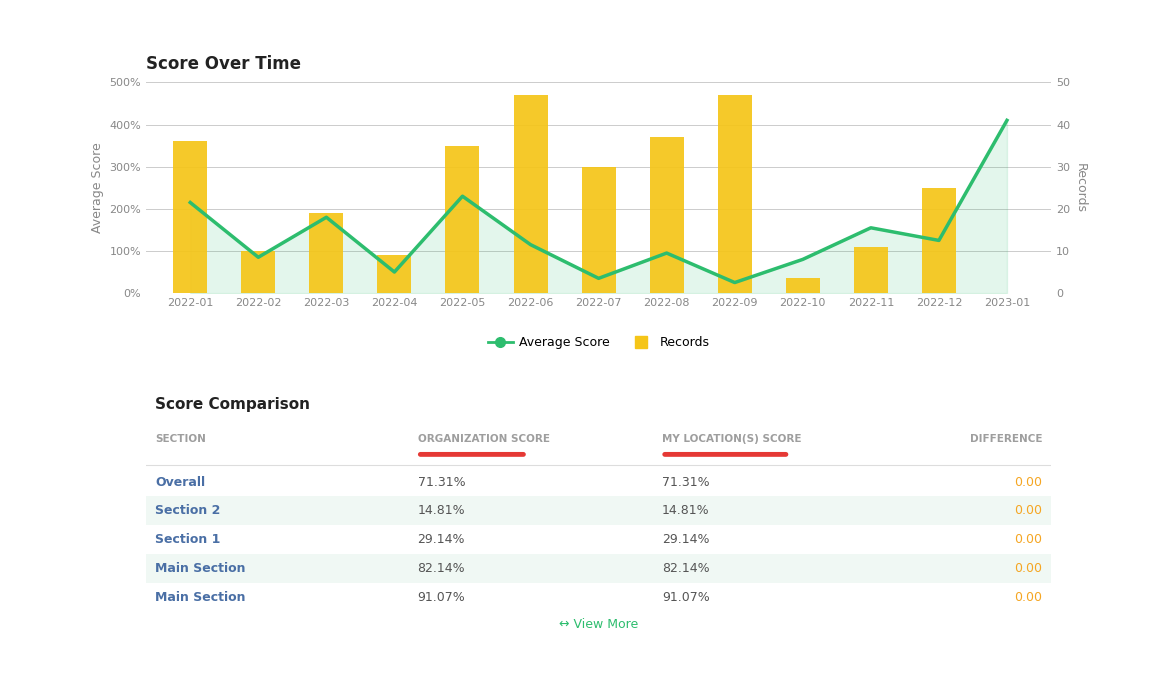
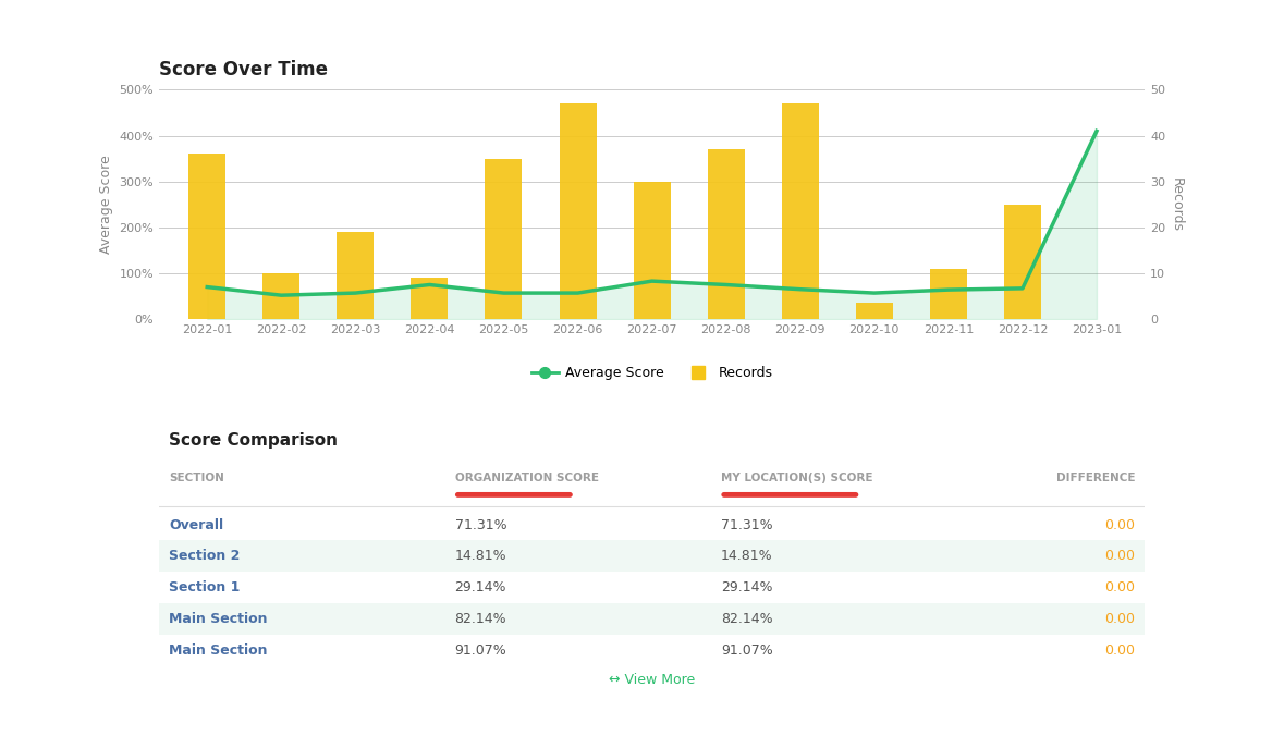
Average Score/2022-01: 215% -> 70%
Average Score/2022-02: 85% -> 52%
Average Score/2022-03: 180% -> 57%
Average Score/2022-04: 50% -> 75%
Average Score/2022-05: 230% -> 57%
Average Score/2022-06: 115% -> 57%
Average Score/2022-07: 35% -> 83%
Average Score/2022-08: 95% -> 75%
Average Score/2022-09: 25% -> 65%
Average Score/2022-10: 80% -> 57%
Average Score/2022-11: 155% -> 64%
Average Score/2022-12: 125% -> 67%
